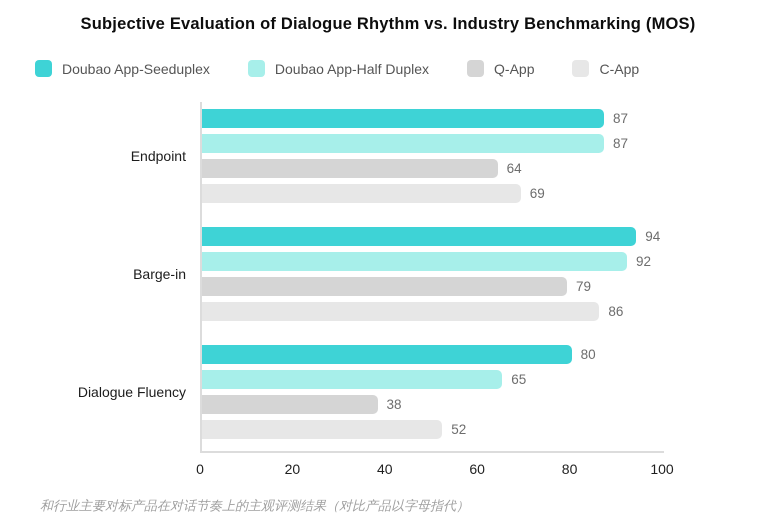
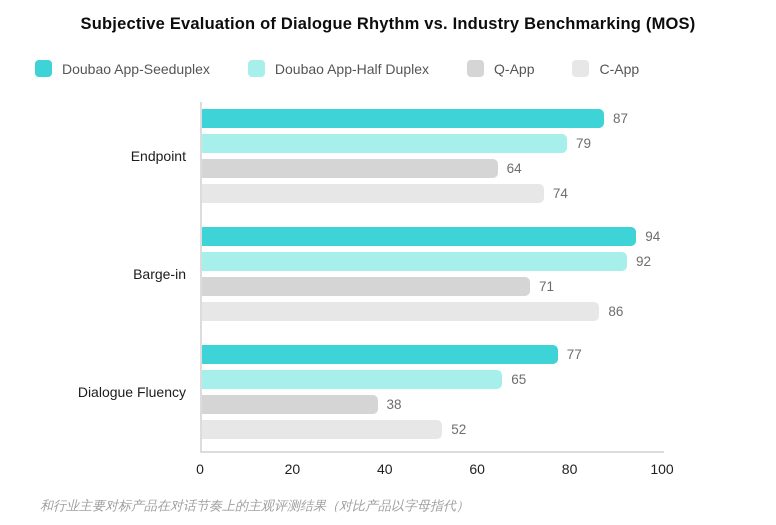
Doubao App-Half Duplex/Endpoint: 87 -> 79
C-App/Endpoint: 69 -> 74
Q-App/Barge-in: 79 -> 71
Doubao App-Seeduplex/Dialogue Fluency: 80 -> 77
